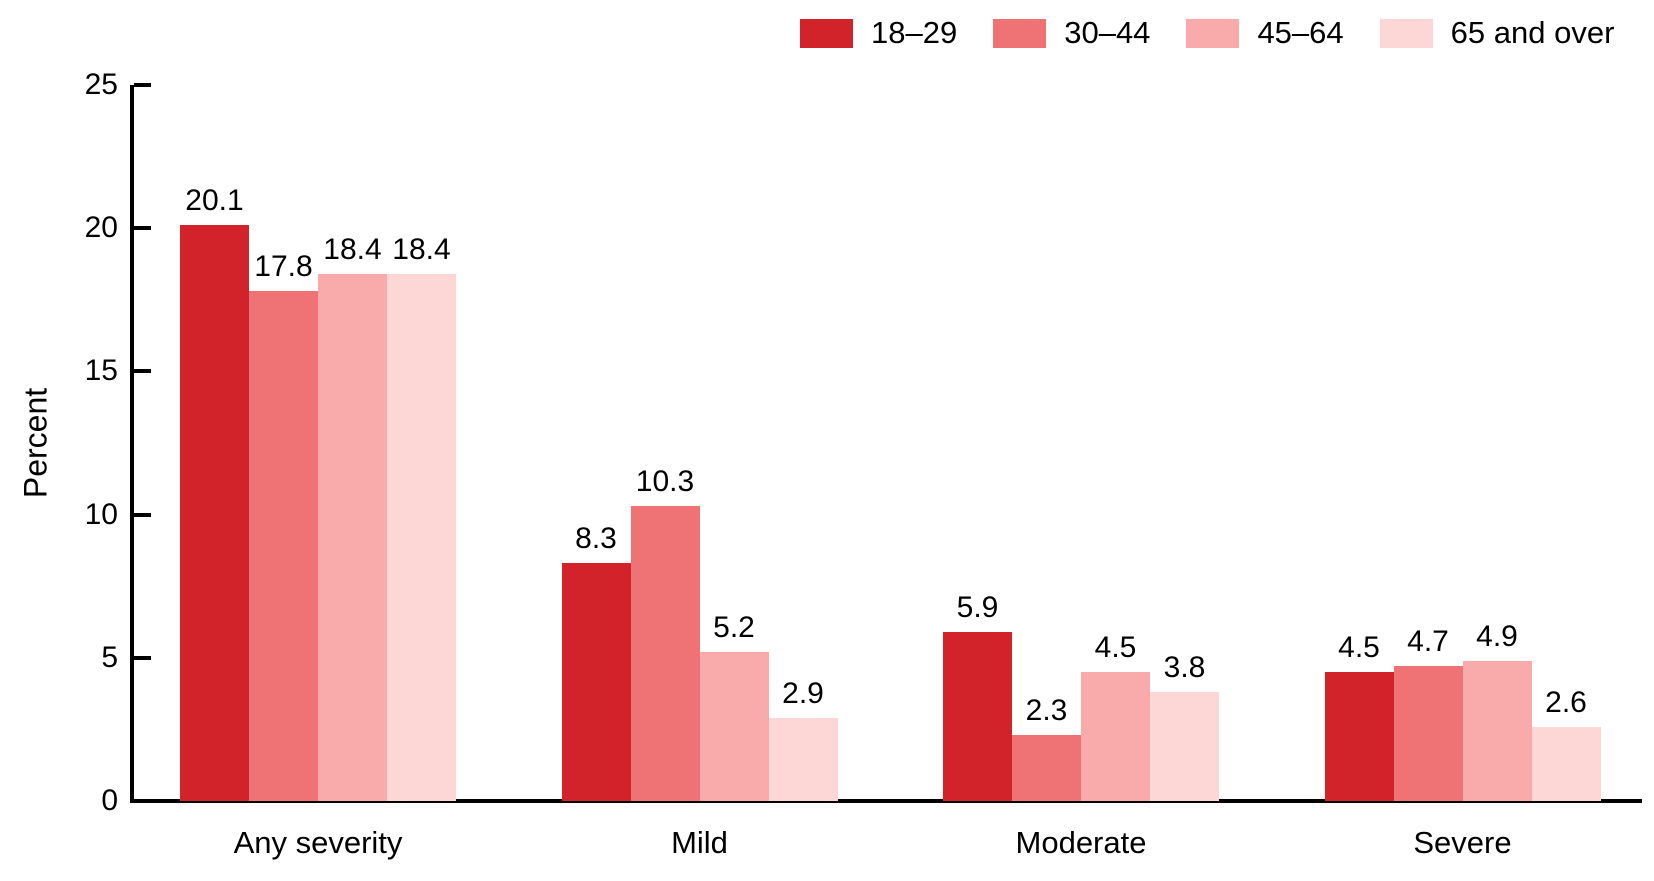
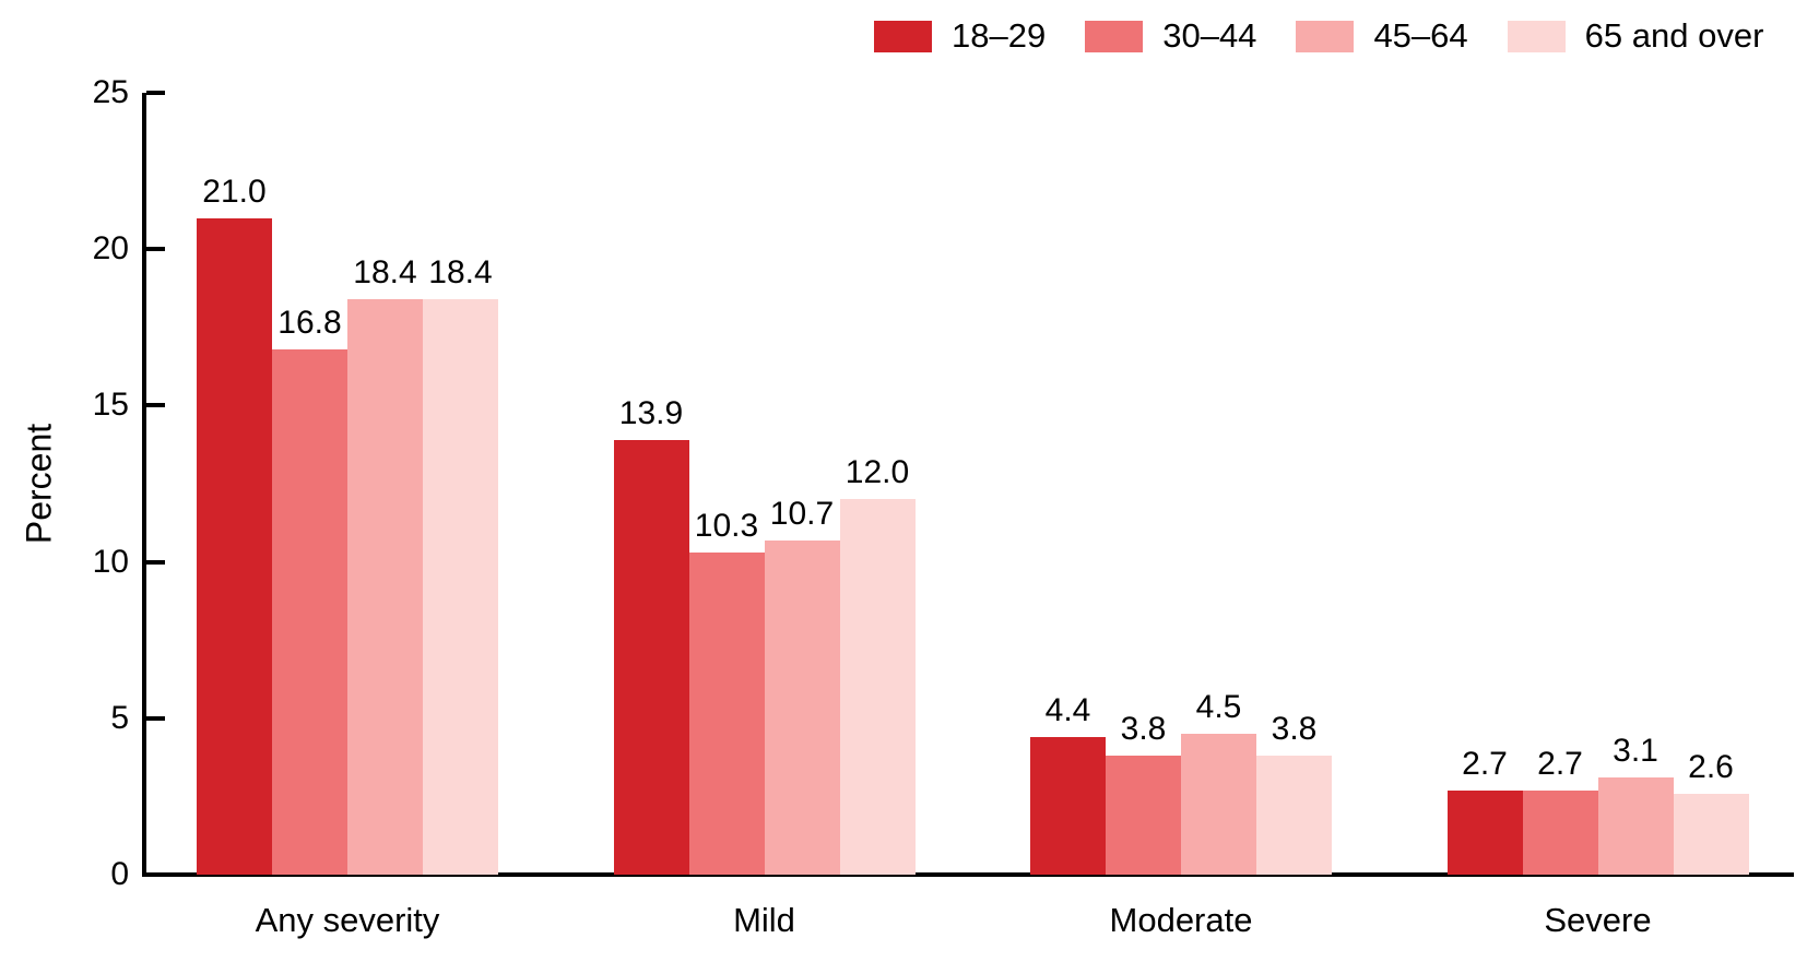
18–29/Any severity: 20.1 -> 21.0
30–44/Any severity: 17.8 -> 16.8
18–29/Mild: 8.3 -> 13.9
45–64/Mild: 5.2 -> 10.7
65 and over/Mild: 2.9 -> 12.0
18–29/Moderate: 5.9 -> 4.4
30–44/Moderate: 2.3 -> 3.8
18–29/Severe: 4.5 -> 2.7
30–44/Severe: 4.7 -> 2.7
45–64/Severe: 4.9 -> 3.1
